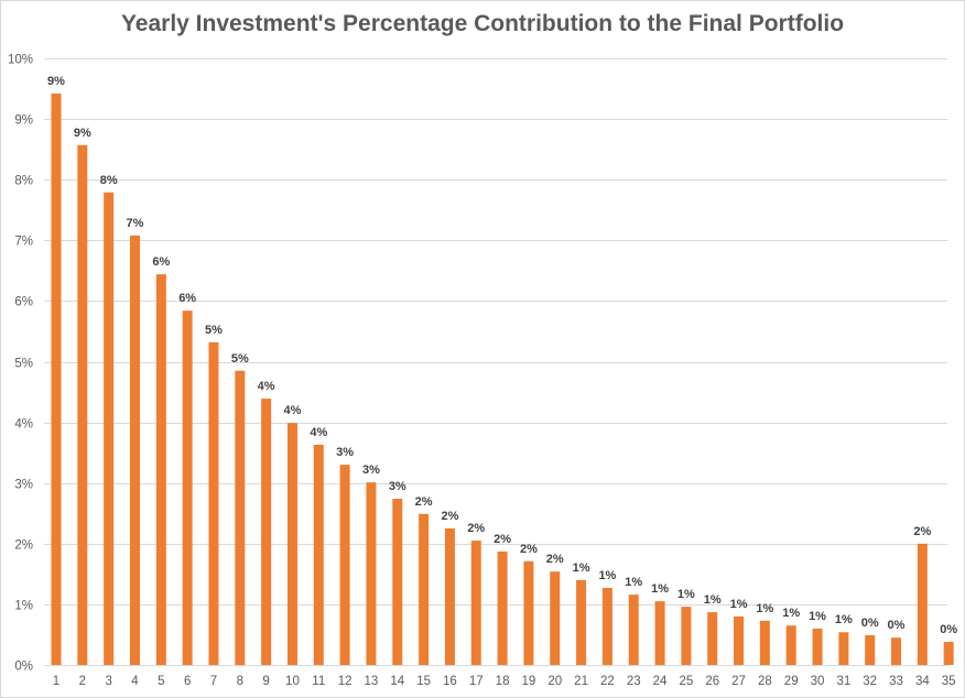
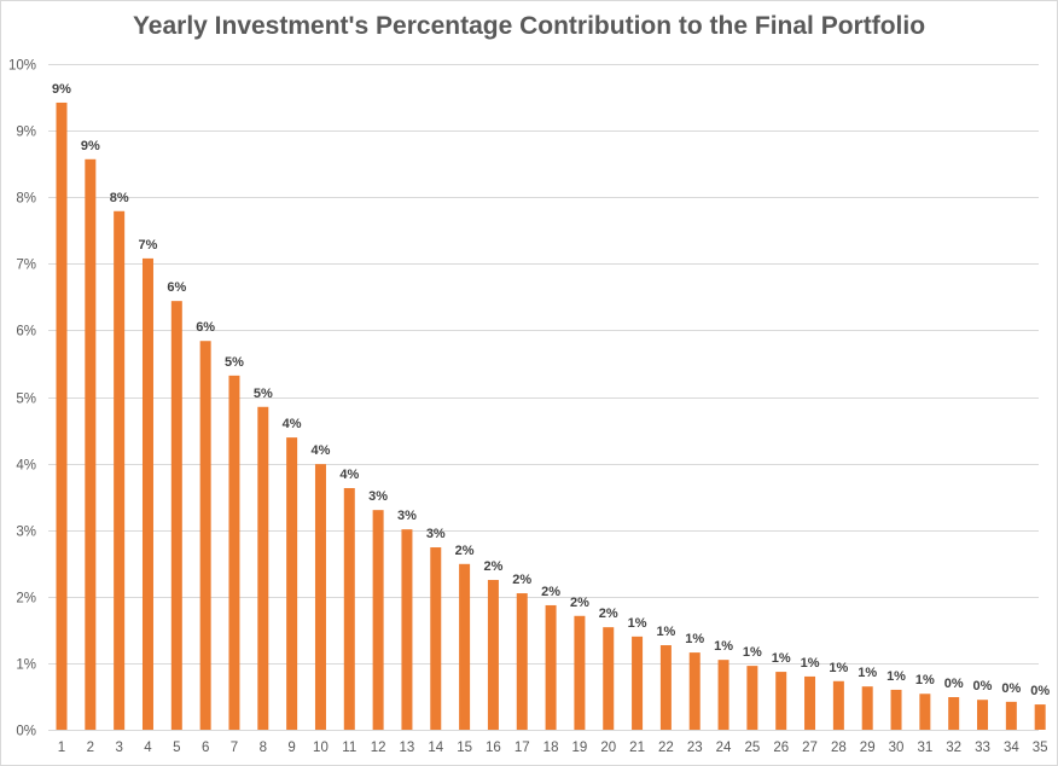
34: 2% -> 0%
